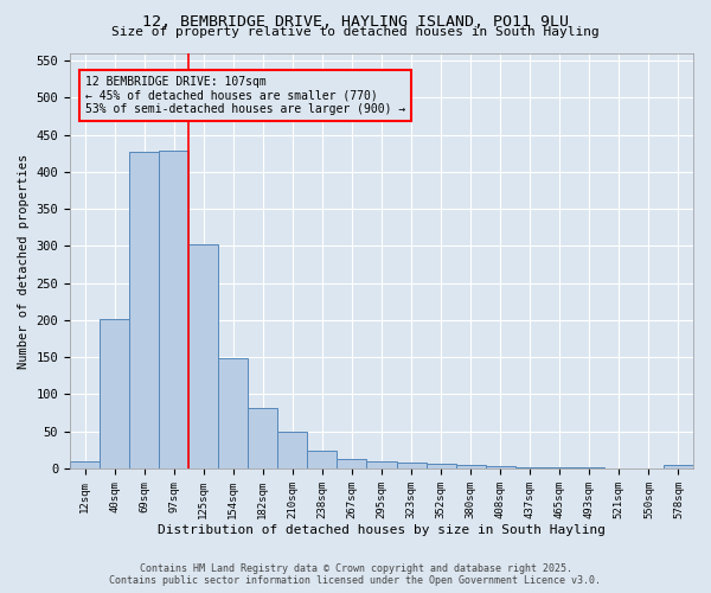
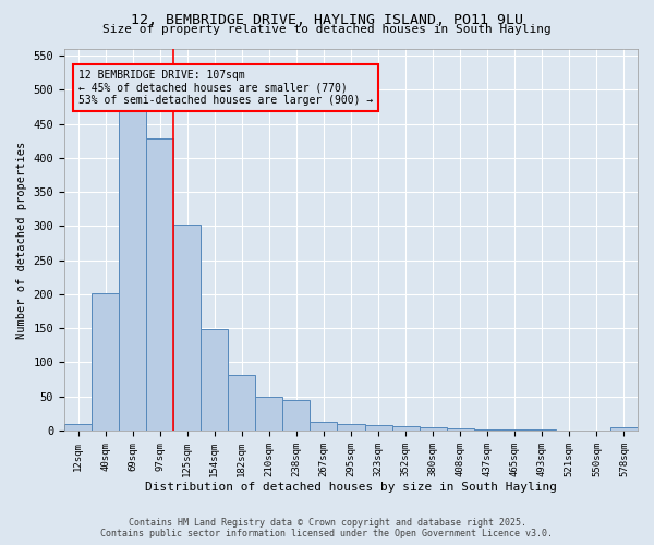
69sqm: 427 -> 468
238sqm: 24 -> 44
